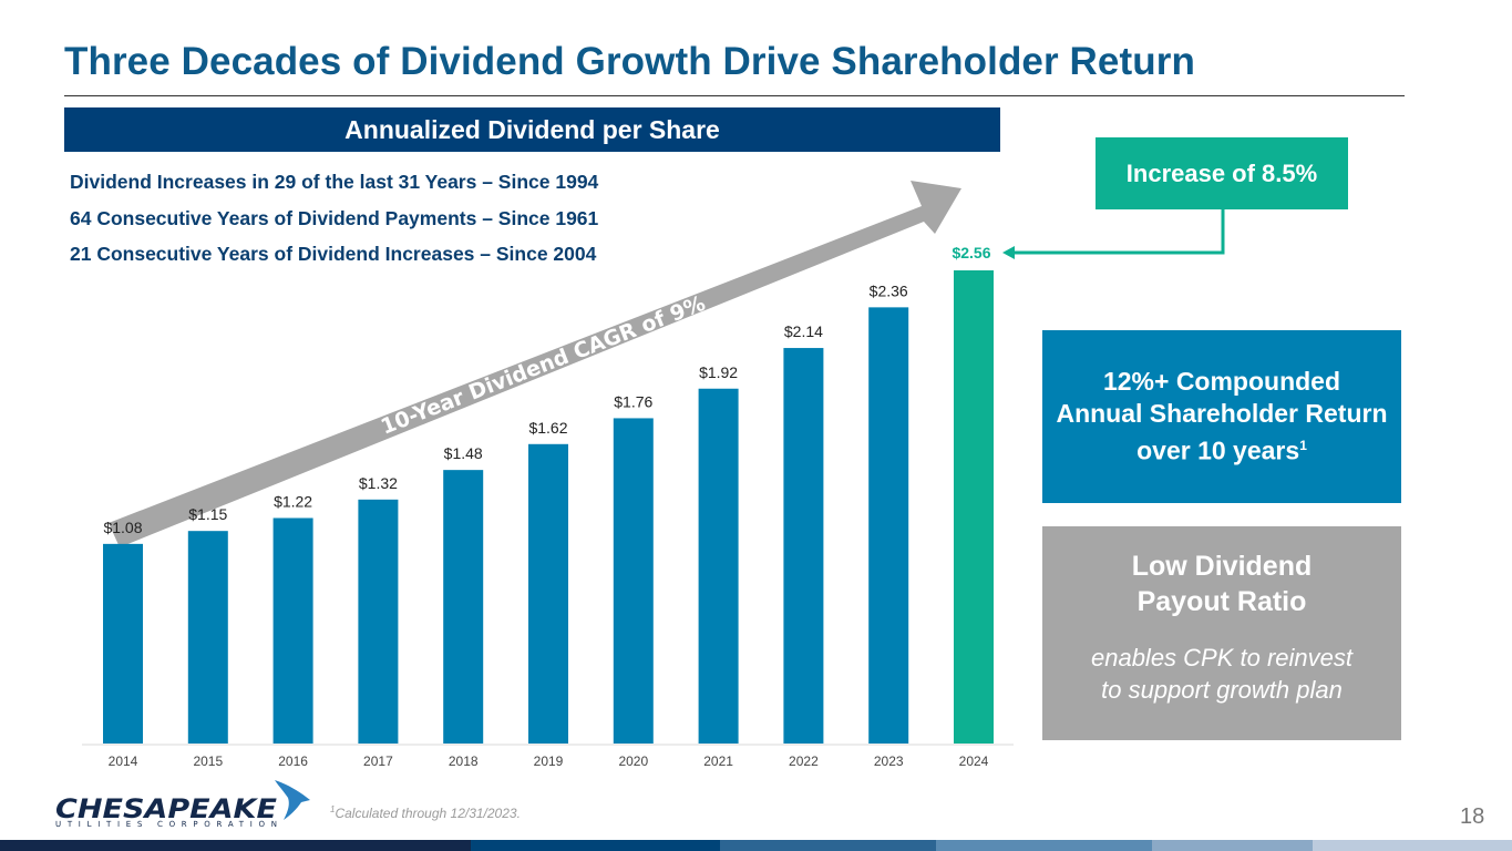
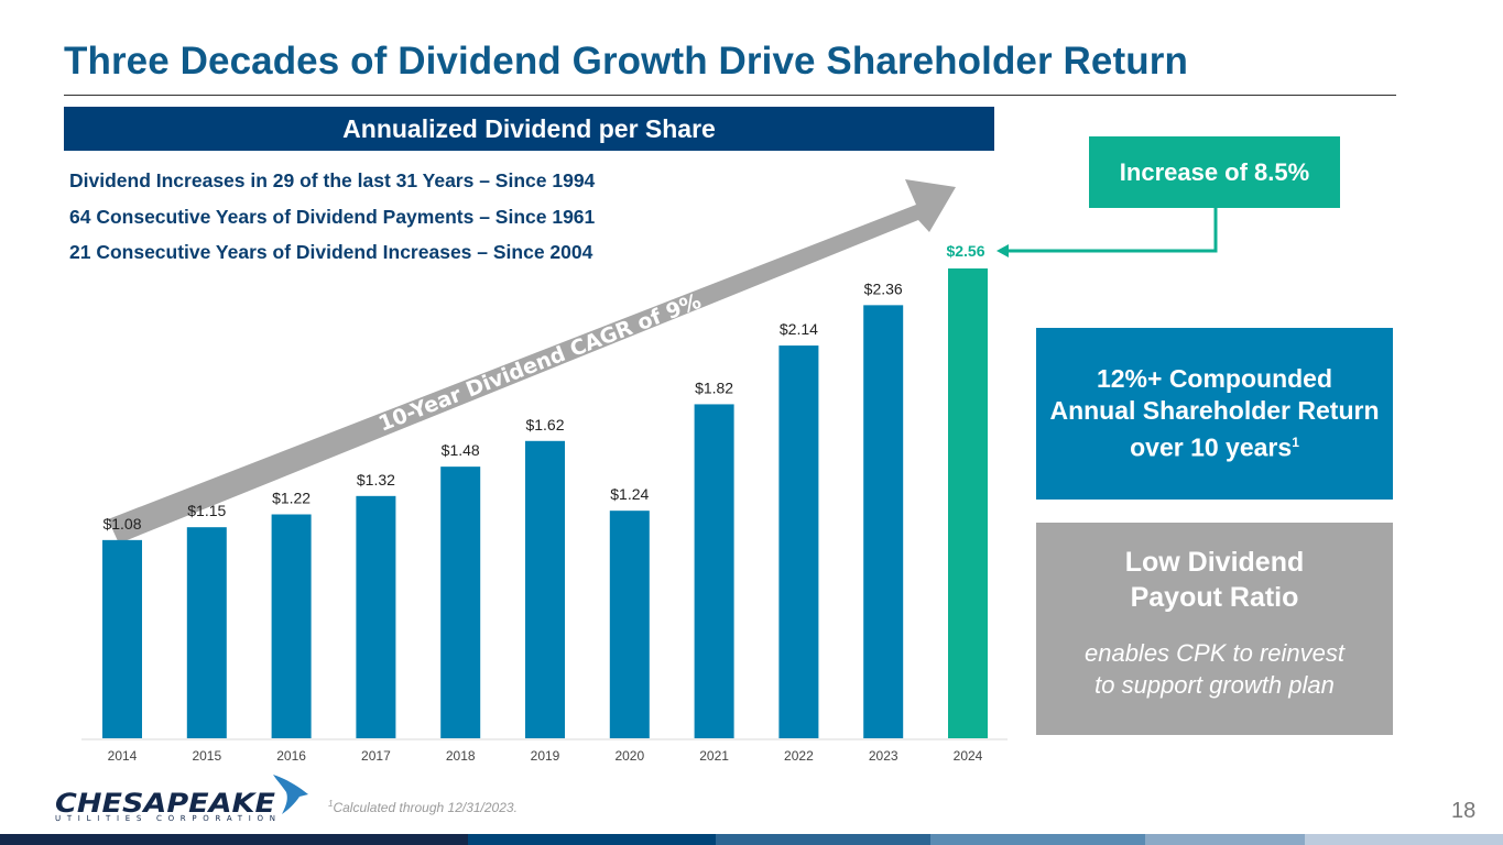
2020: $1.76 -> $1.24
2021: $1.92 -> $1.82
